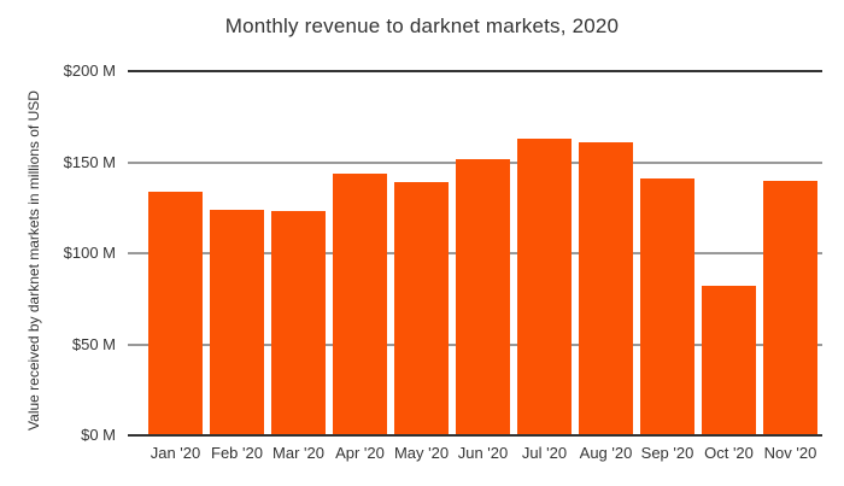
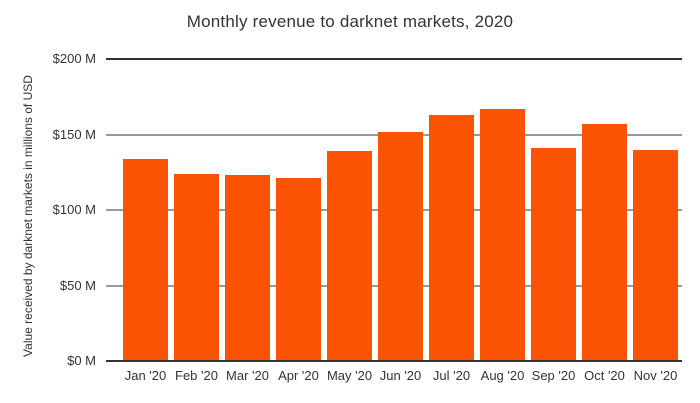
Apr '20: $144M -> $121M
Aug '20: $161M -> $167M
Oct '20: $82M -> $157M
